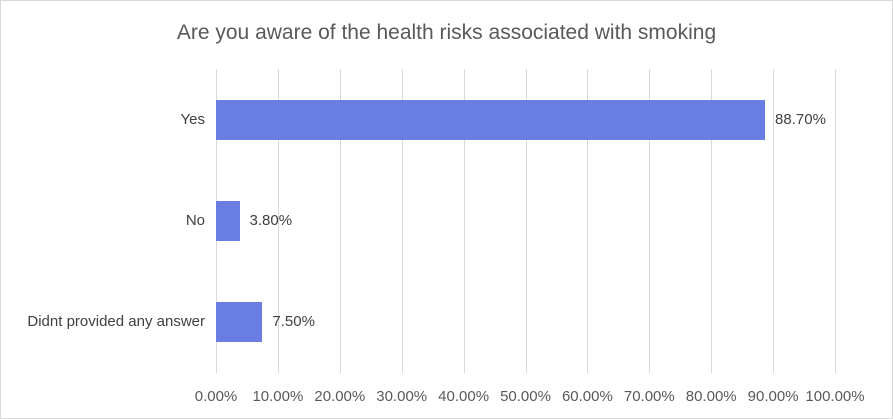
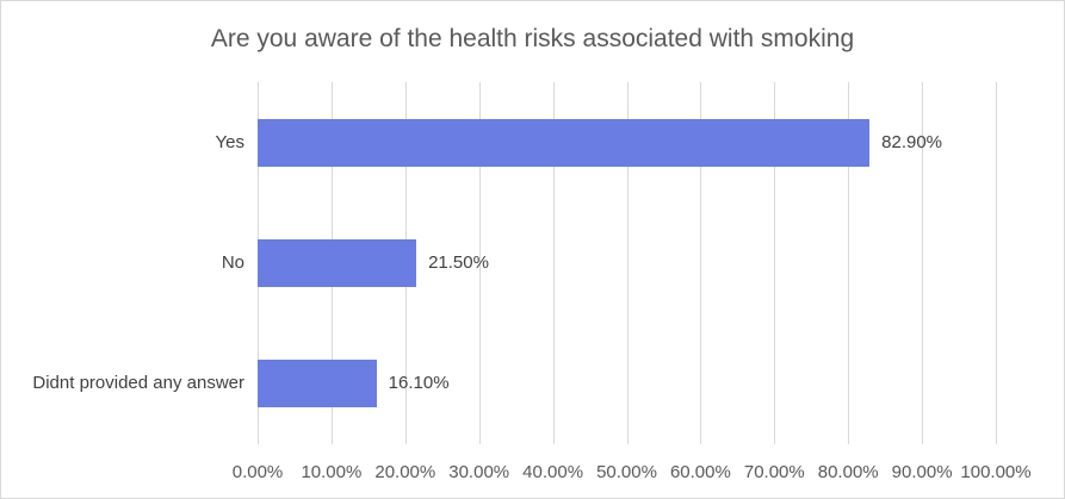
Yes: 88.70% -> 82.90%
No: 3.80% -> 21.50%
Didnt provided any answer: 7.50% -> 16.10%
